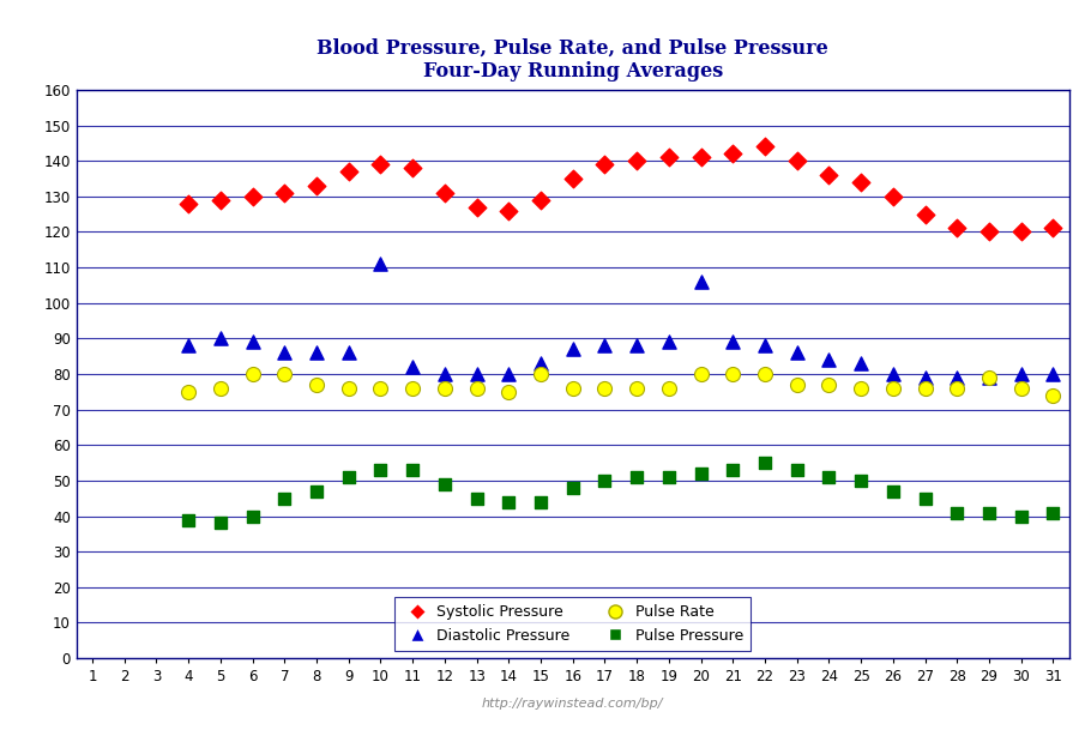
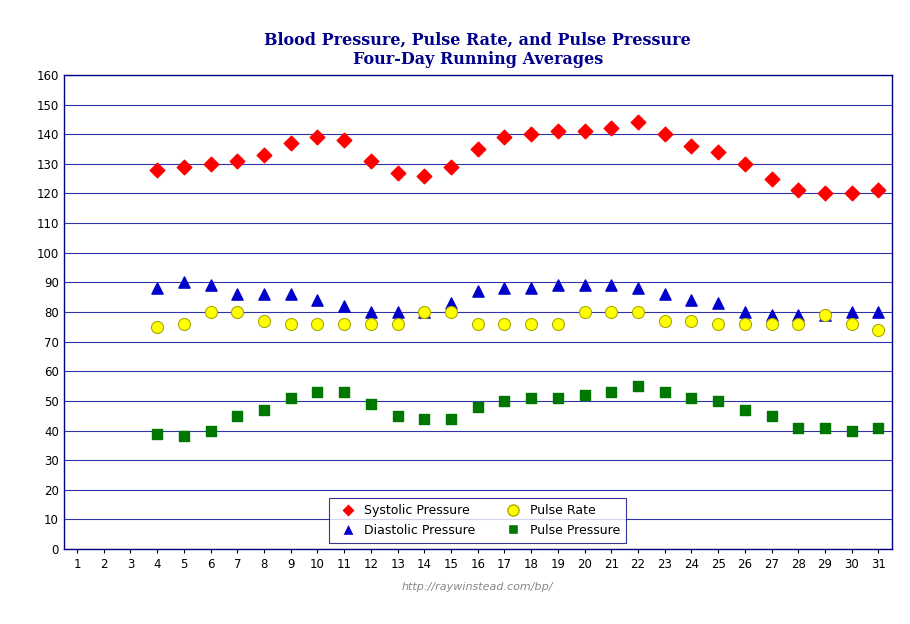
Diastolic Pressure/10: 111 -> 84
Pulse Rate/14: 75 -> 80
Diastolic Pressure/20: 106 -> 89
